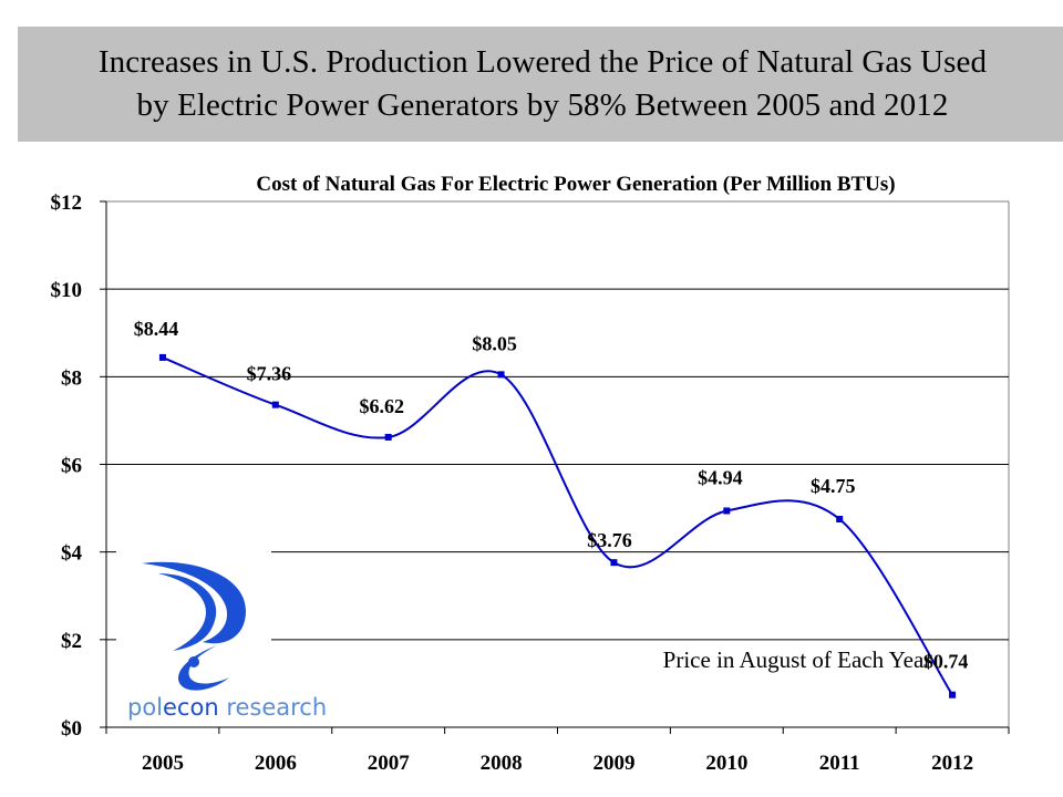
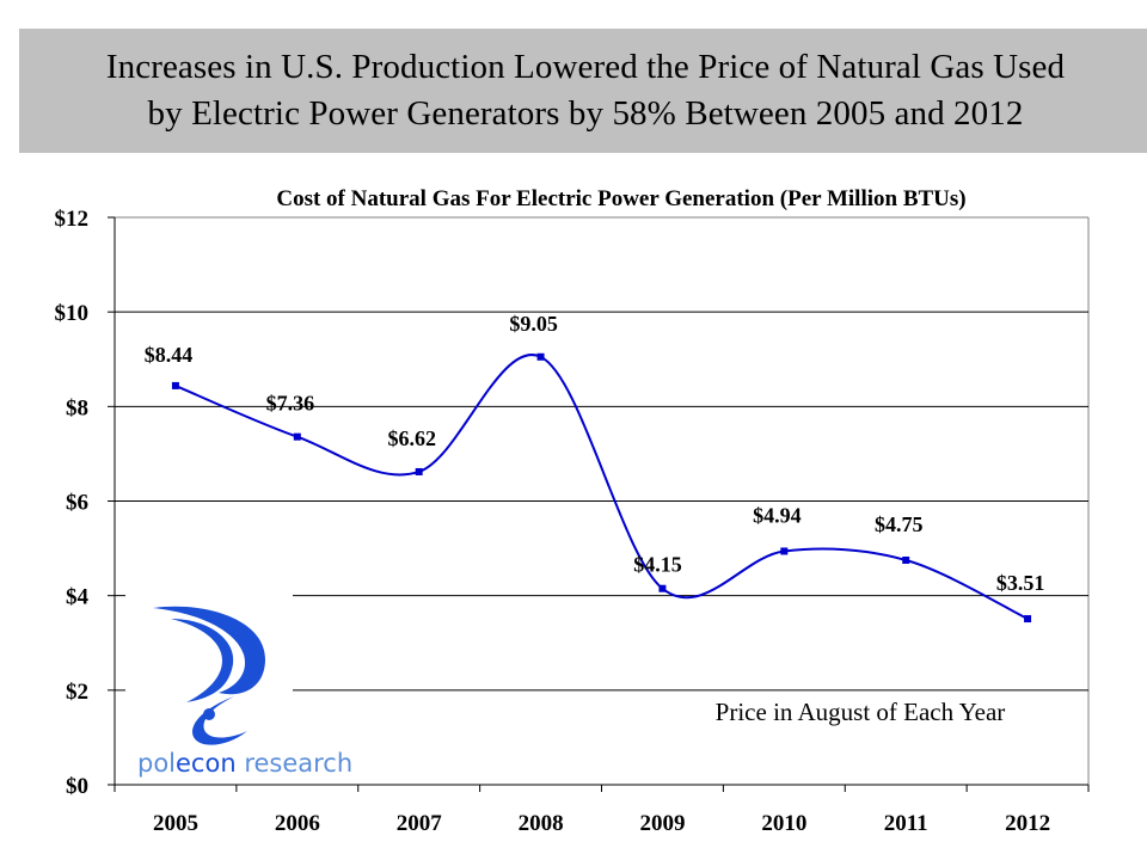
2008: $8.05 -> $9.05
2009: $3.76 -> $4.15
2012: $0.74 -> $3.51
